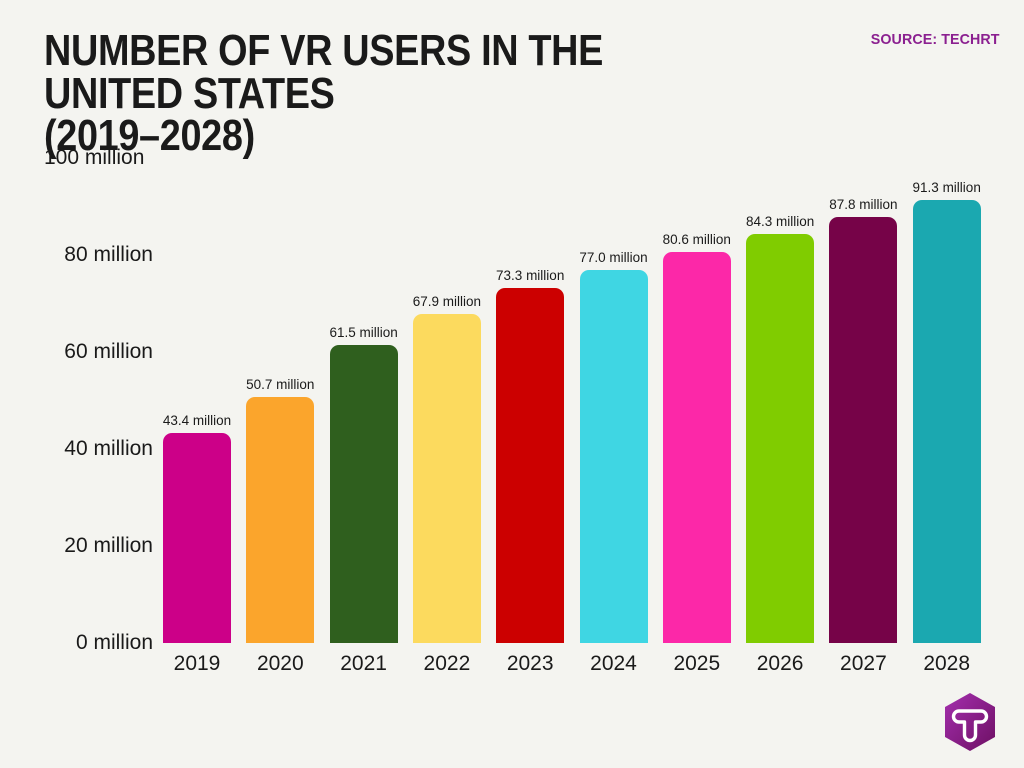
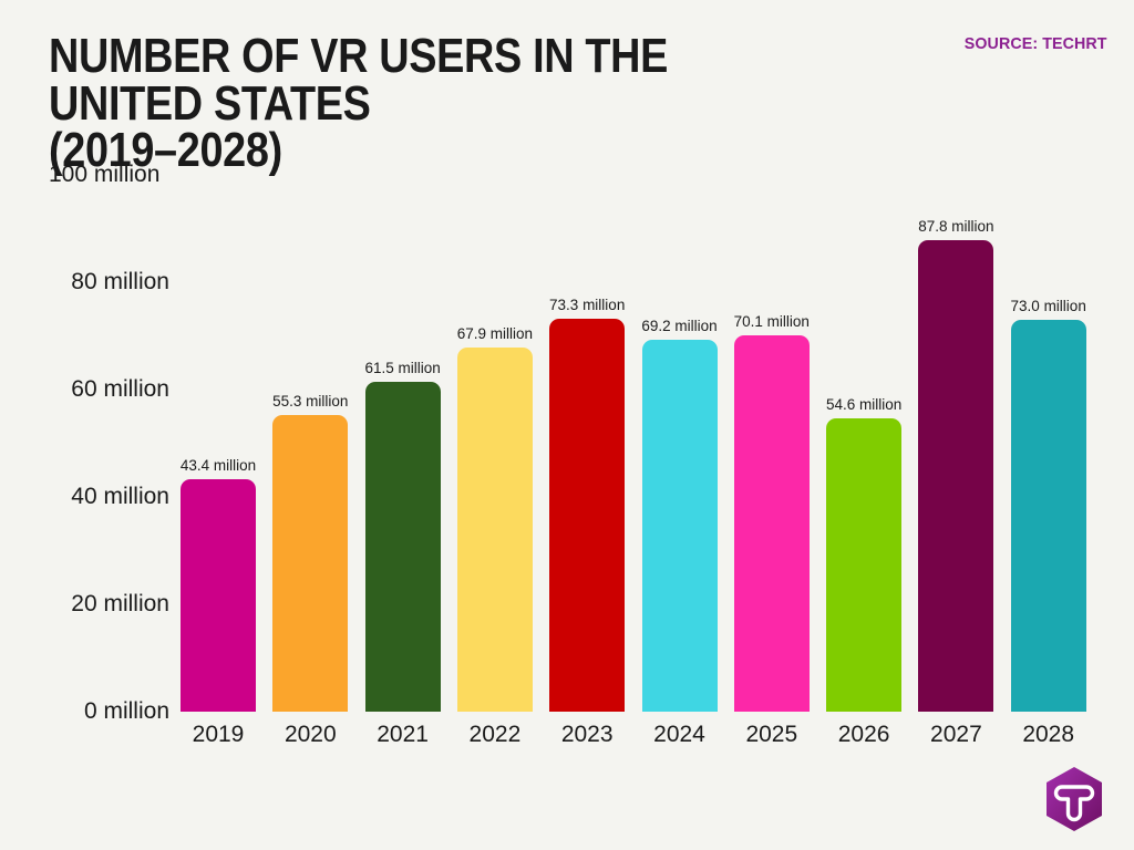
2020: 50.7 -> 55.3
2024: 77.0 -> 69.2
2025: 80.6 -> 70.1
2026: 84.3 -> 54.6
2028: 91.3 -> 73.0
